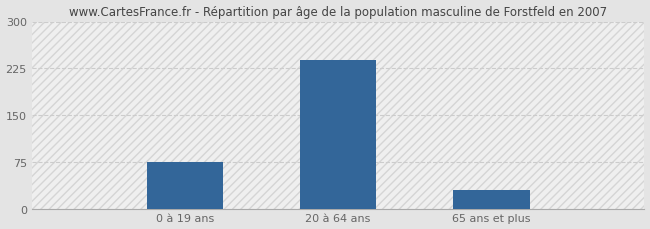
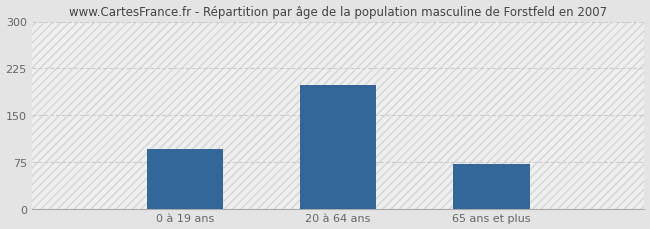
0 à 19 ans: 75 -> 96
20 à 64 ans: 238 -> 198
65 ans et plus: 30 -> 72
